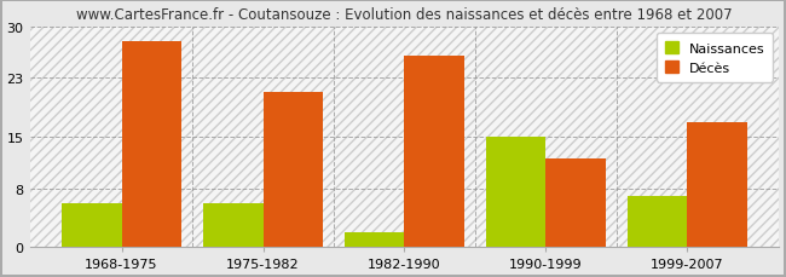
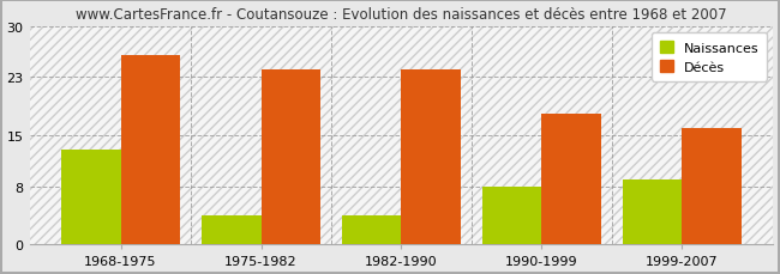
Naissances/1968-1975: 6 -> 13
Décès/1968-1975: 28 -> 26
Naissances/1975-1982: 6 -> 4
Décès/1975-1982: 21 -> 24
Naissances/1982-1990: 2 -> 4
Décès/1982-1990: 26 -> 24
Naissances/1990-1999: 15 -> 8
Décès/1990-1999: 12 -> 18
Naissances/1999-2007: 7 -> 9
Décès/1999-2007: 17 -> 16
